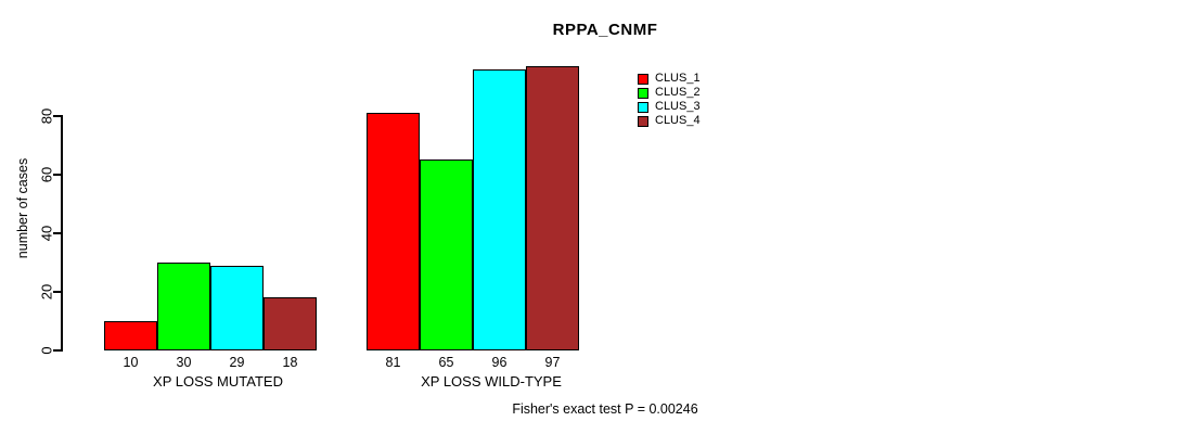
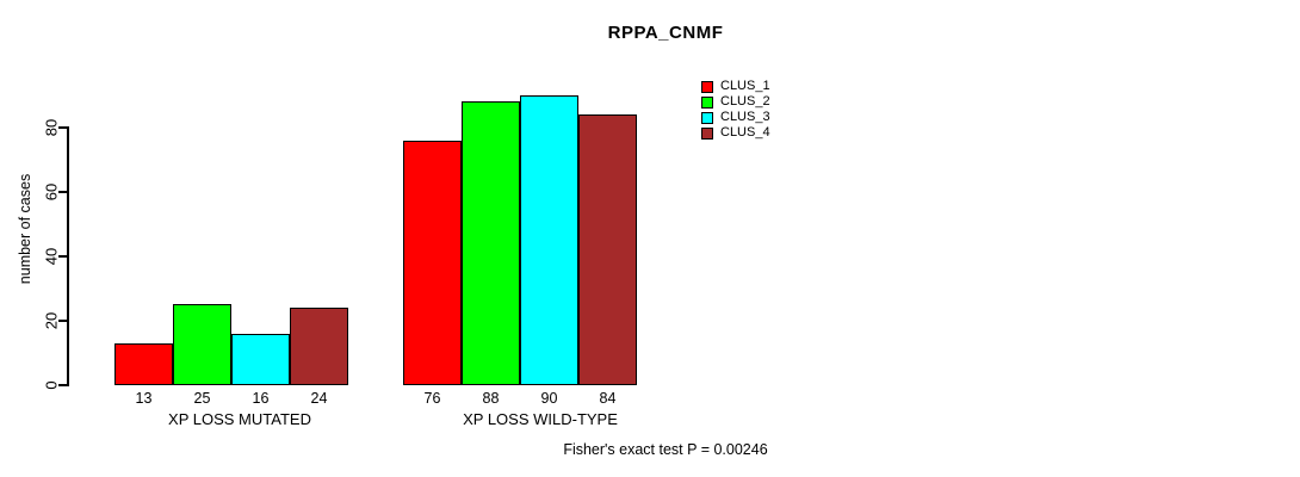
CLUS_1/XP LOSS MUTATED: 10 -> 13
CLUS_2/XP LOSS MUTATED: 30 -> 25
CLUS_3/XP LOSS MUTATED: 29 -> 16
CLUS_4/XP LOSS MUTATED: 18 -> 24
CLUS_1/XP LOSS WILD-TYPE: 81 -> 76
CLUS_2/XP LOSS WILD-TYPE: 65 -> 88
CLUS_3/XP LOSS WILD-TYPE: 96 -> 90
CLUS_4/XP LOSS WILD-TYPE: 97 -> 84
